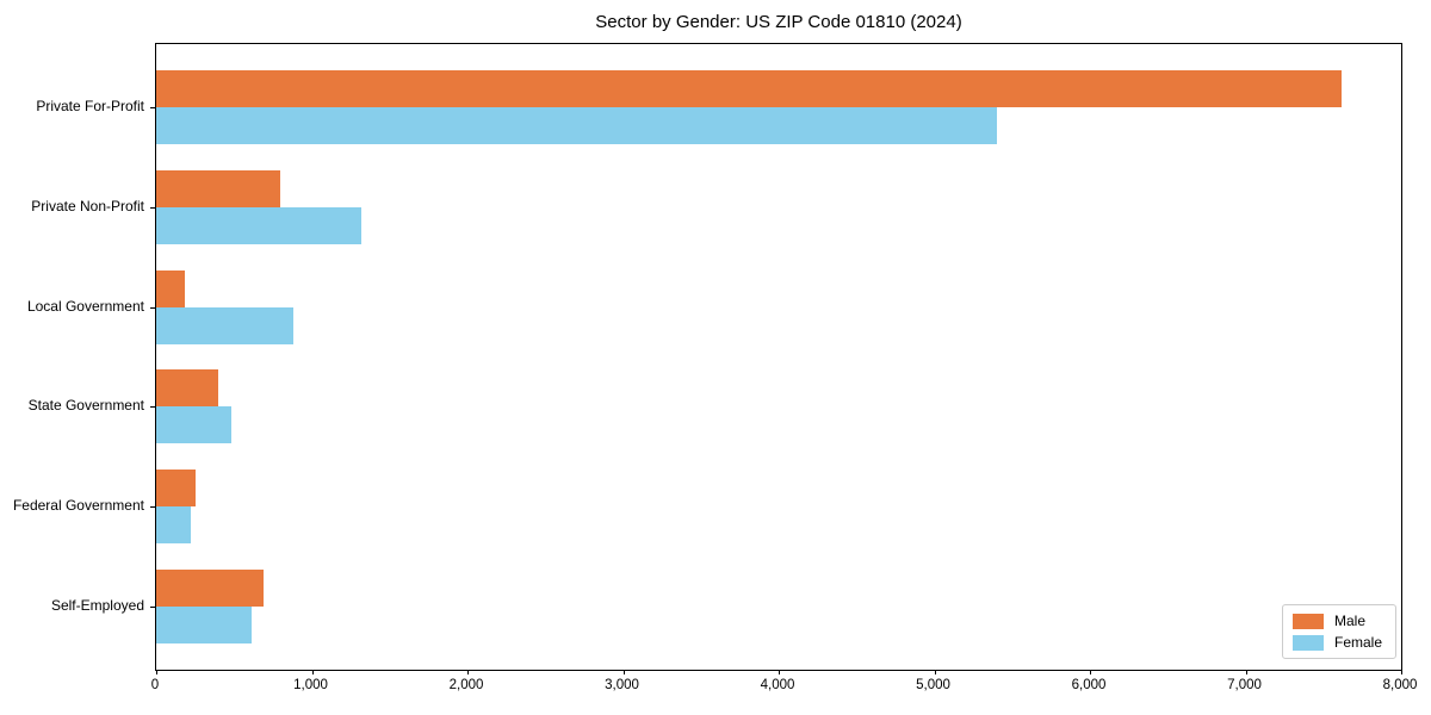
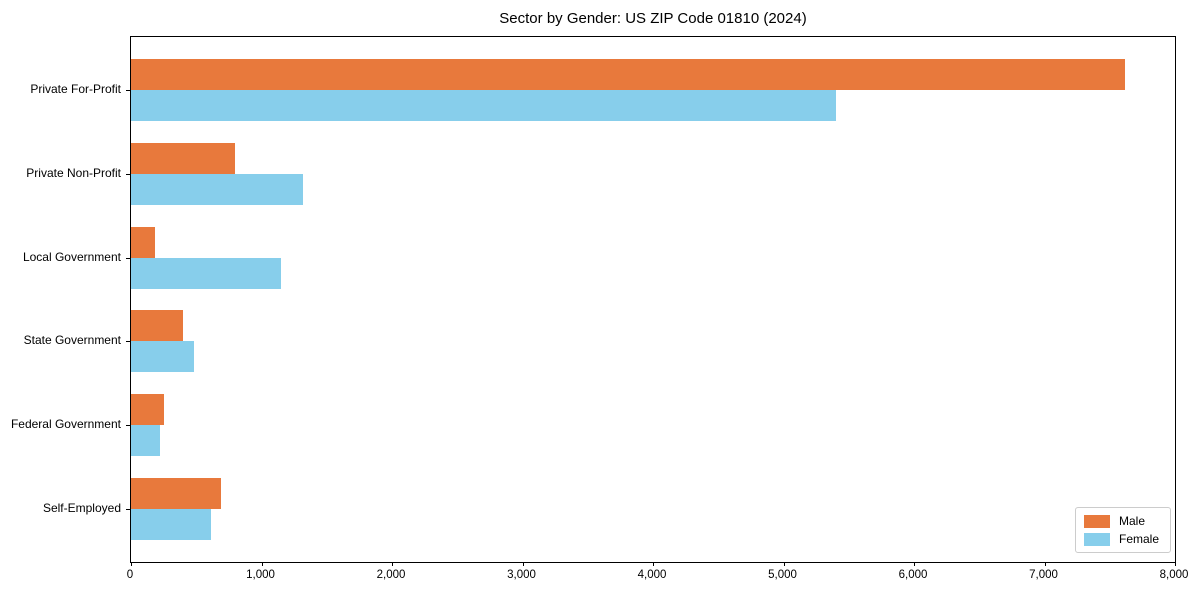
Female/Local Government: 880 -> 1150
